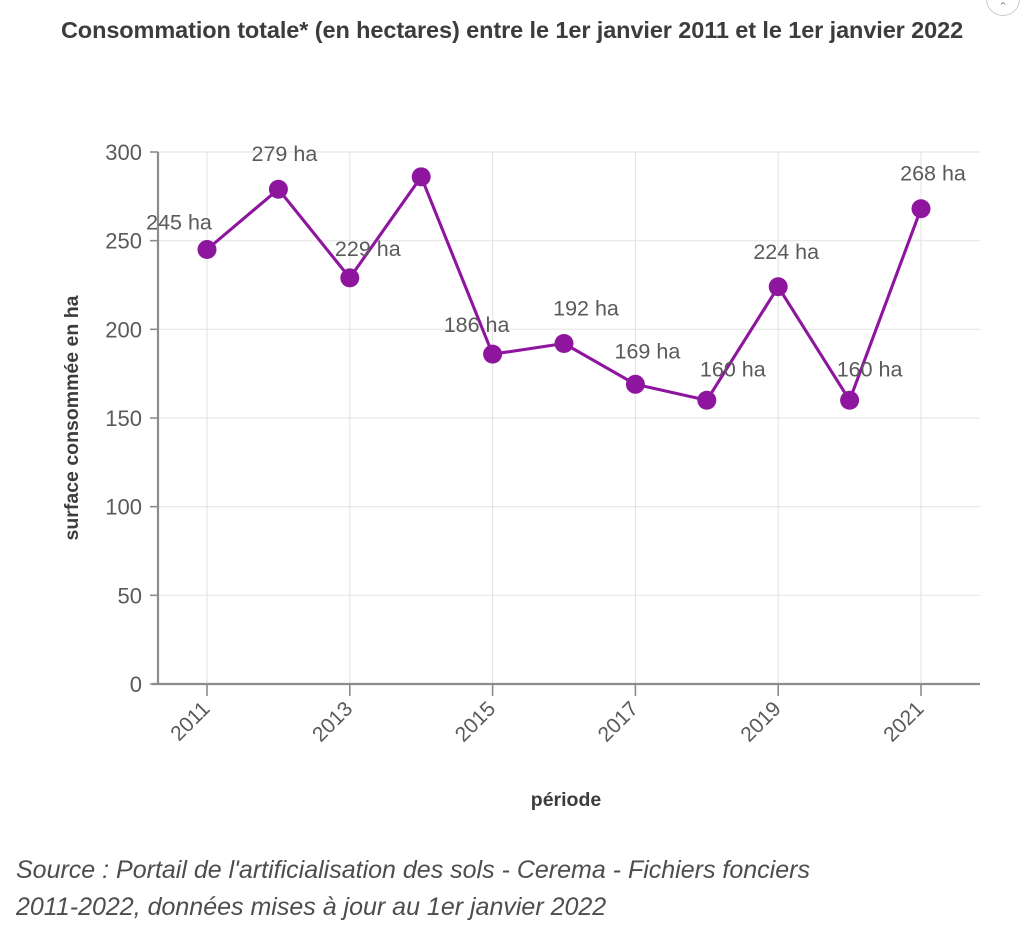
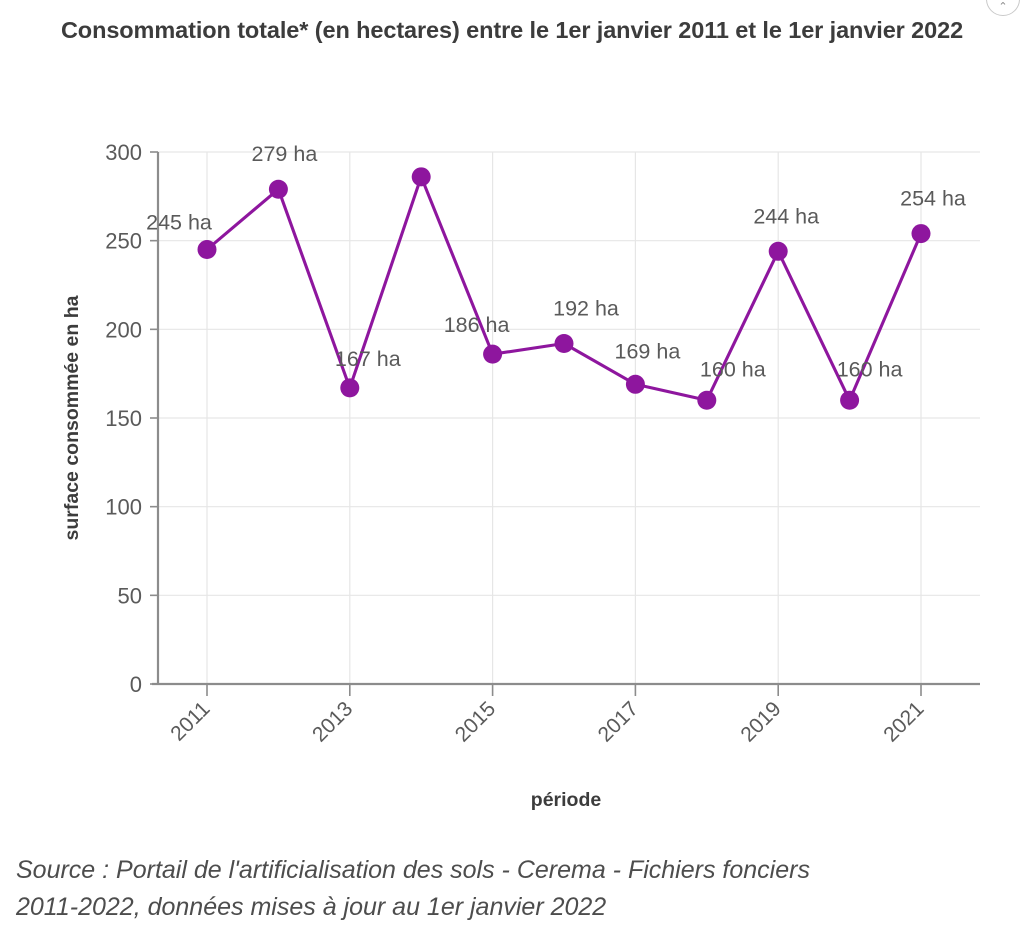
2013: 229 -> 167
2019: 224 -> 244
2021: 268 -> 254
